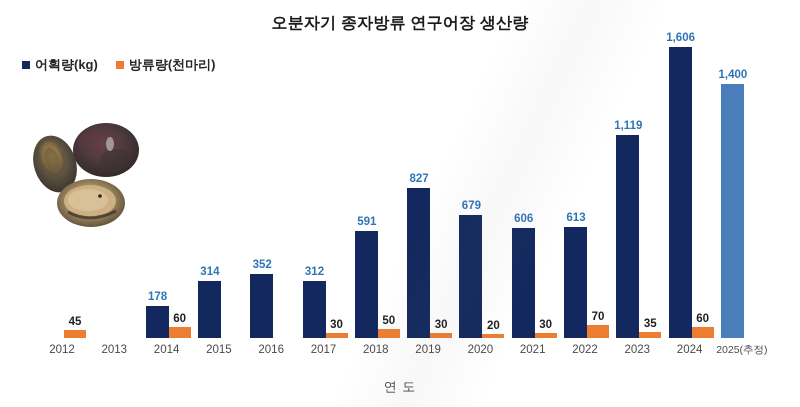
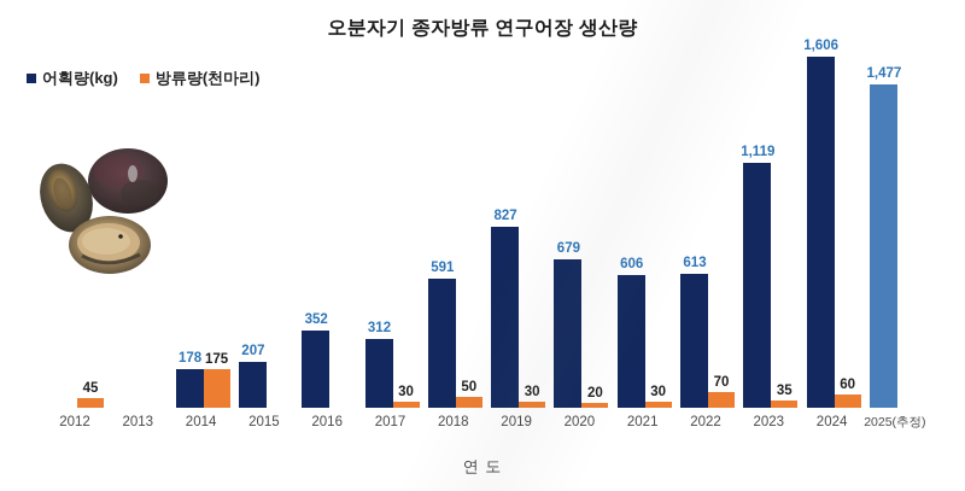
방류량(천마리)/2014: 60 -> 175
어획량(kg)/2015: 314 -> 207
어획량(kg)/2025(추정): 1,400 -> 1,477
